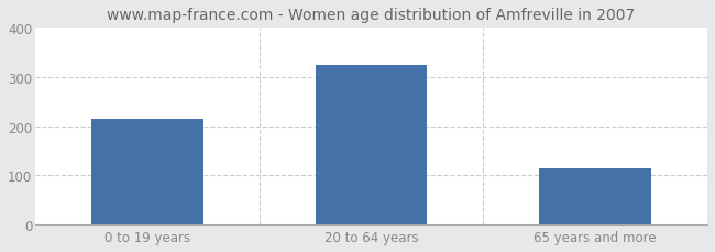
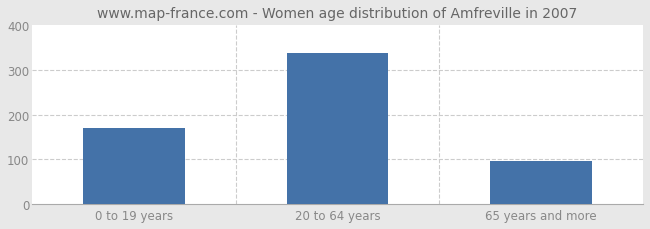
0 to 19 years: 215 -> 170
20 to 64 years: 325 -> 338
65 years and more: 115 -> 96
